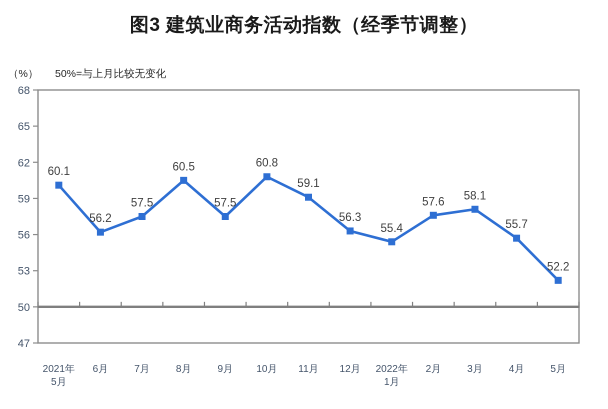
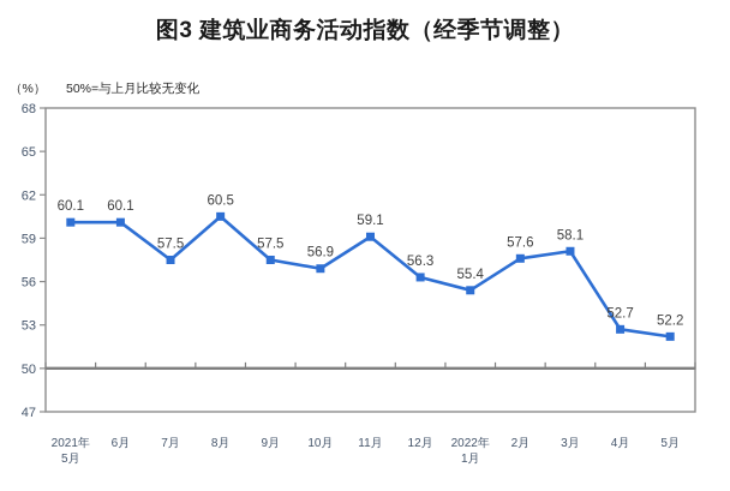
6月: 56.2 -> 60.1
10月: 60.8 -> 56.9
4月: 55.7 -> 52.7
